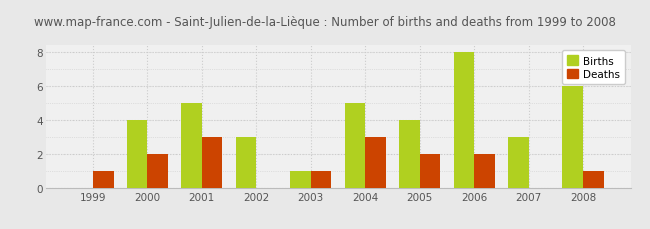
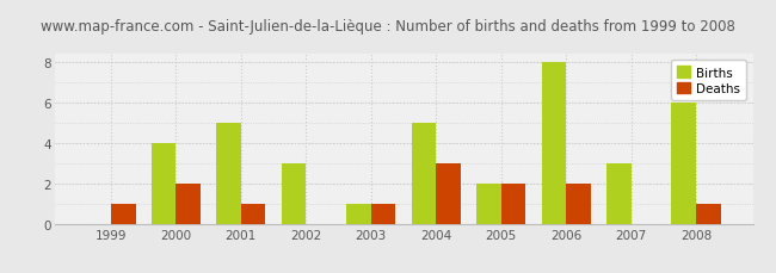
Deaths/2001: 3 -> 1
Births/2005: 4 -> 2
